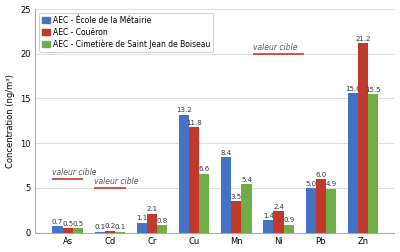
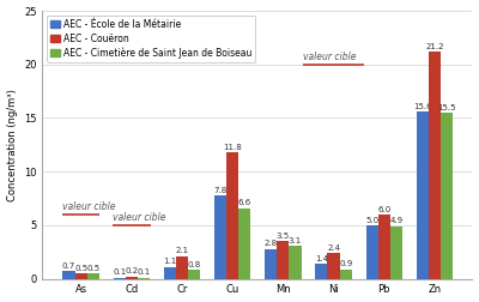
AEC - École de la Métairie/Cu: 13.2 -> 7.8
AEC - École de la Métairie/Mn: 8.4 -> 2.8
AEC - Cimetière de Saint Jean de Boiseau/Mn: 5.4 -> 3.1
